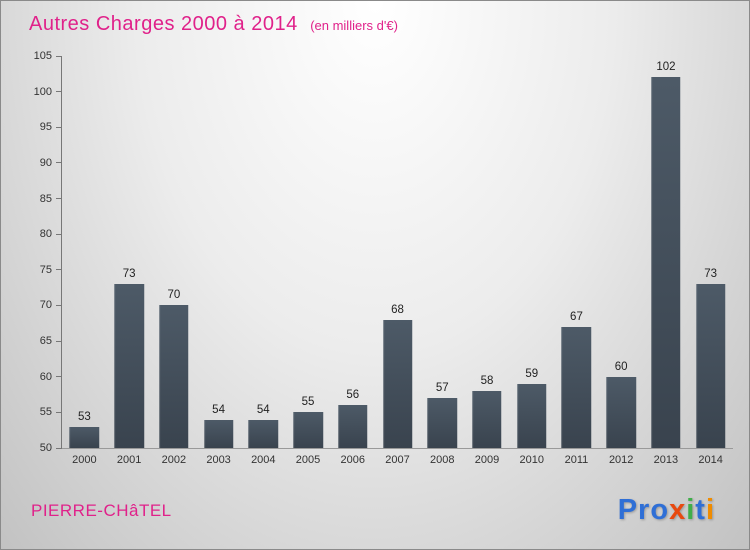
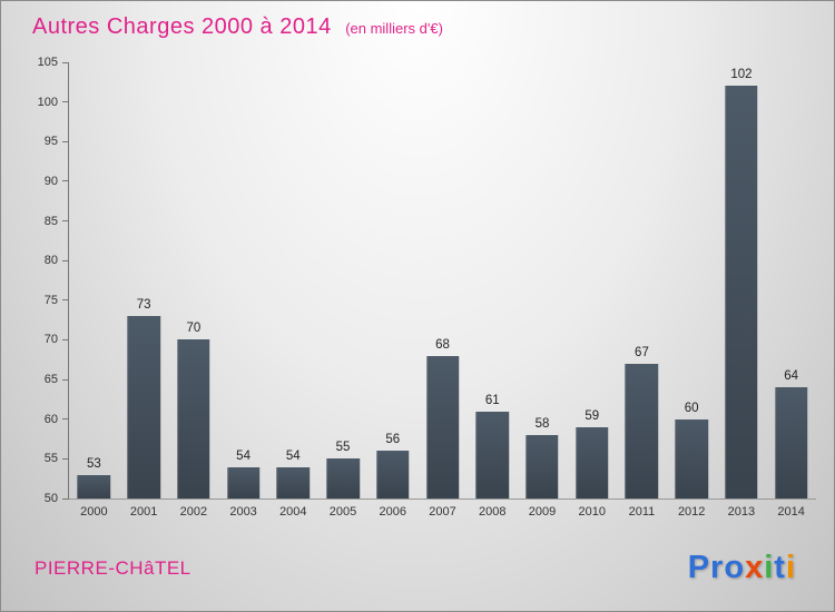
2008: 57 -> 61
2014: 73 -> 64
